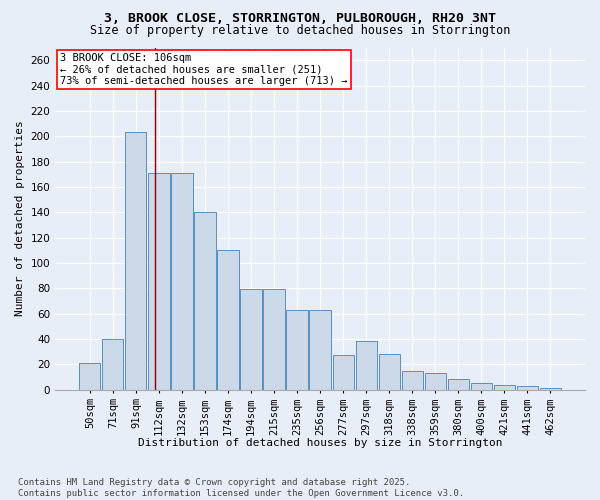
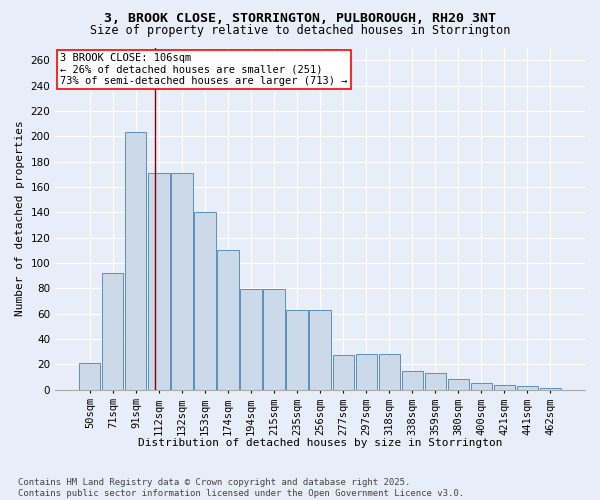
71sqm: 40 -> 92
297sqm: 38 -> 28
